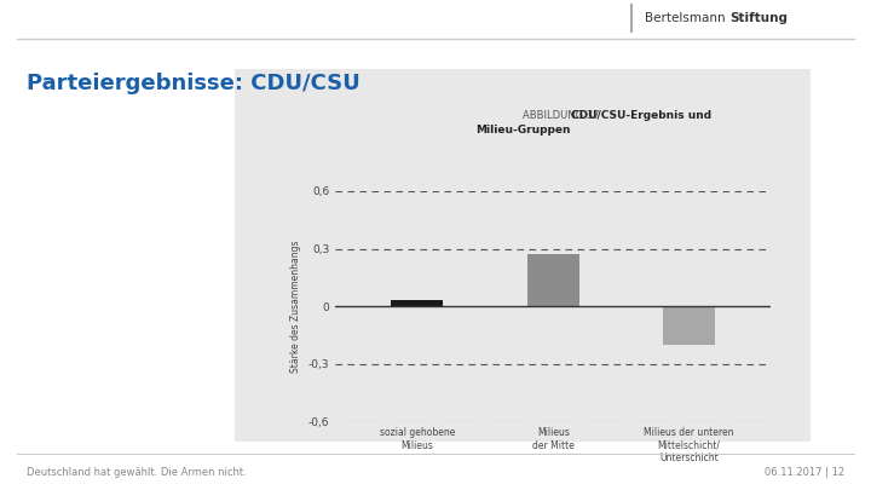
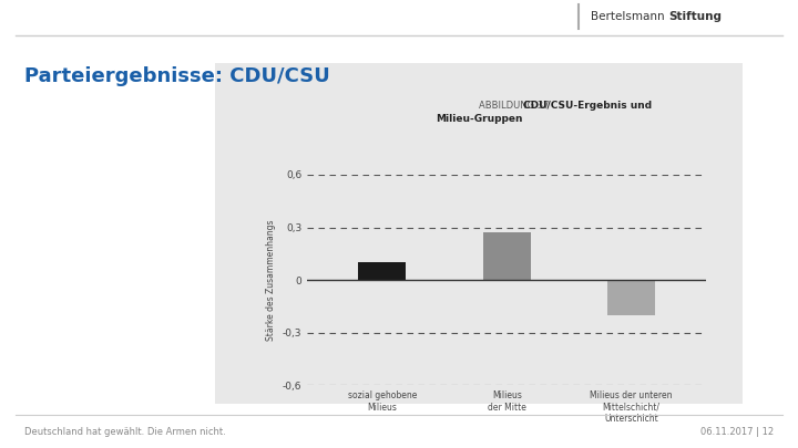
sozial gehobene Milieus: 0,03 -> 0,10
